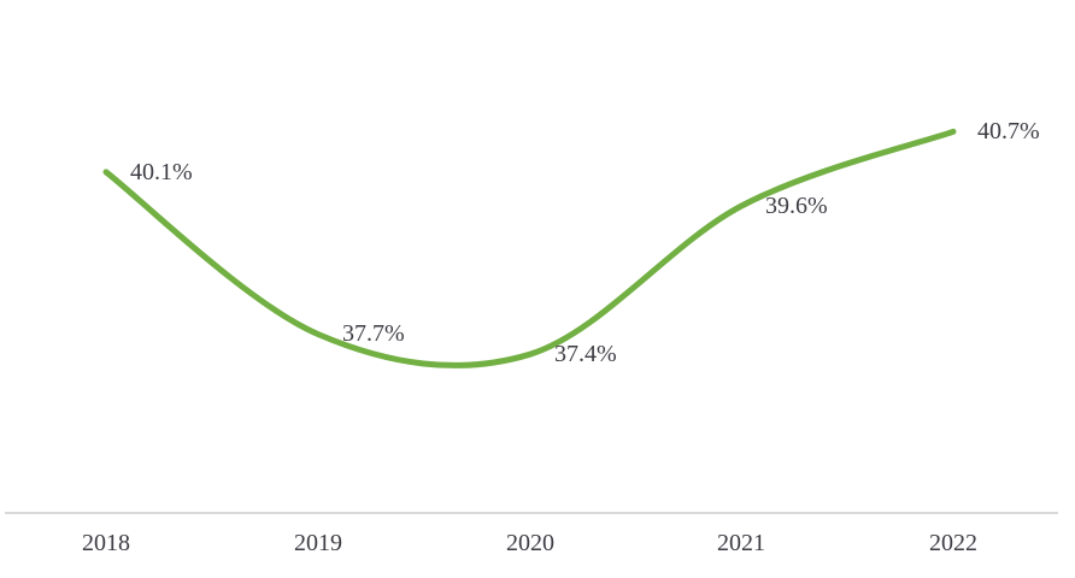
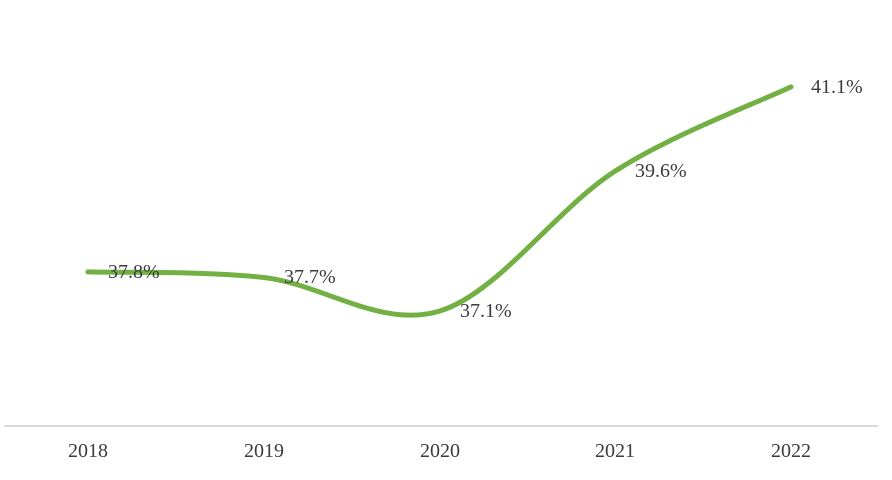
2018: 40.1% -> 37.8%
2020: 37.4% -> 37.1%
2022: 40.7% -> 41.1%
